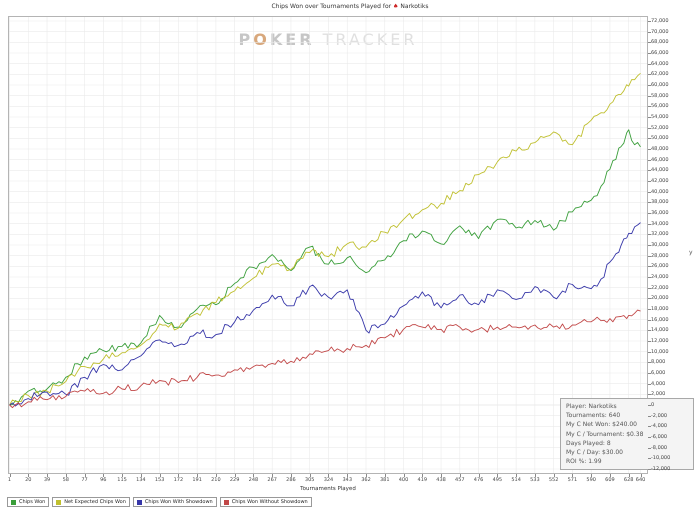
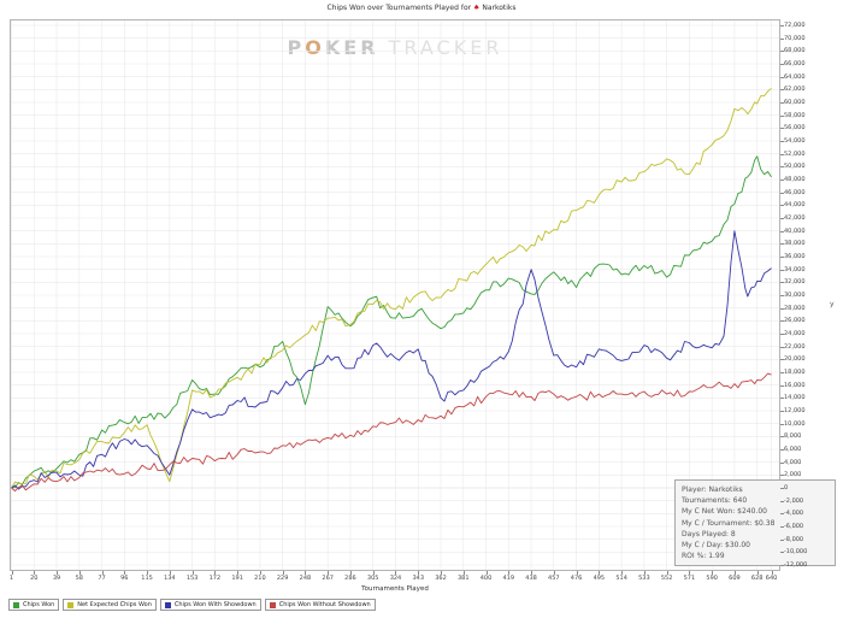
Net Expected Chips Won/134: 11000 -> 1000
Chips Won With Showdown/134: 9000 -> 2000
Chips Won/248: 26000 -> 13000
Chips Won With Showdown/438: 18000 -> 34000
Net Expected Chips Won/609: 56000 -> 59000
Chips Won With Showdown/609: 27000 -> 40000
